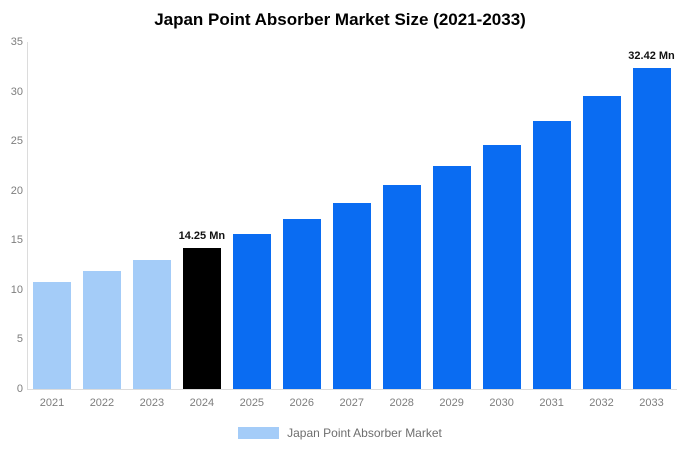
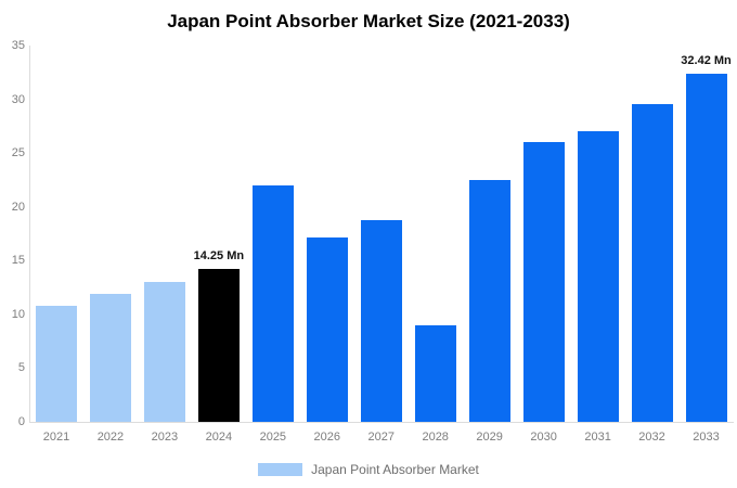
2025: 16 -> 22
2028: 21 -> 9
2030: 25 -> 26
